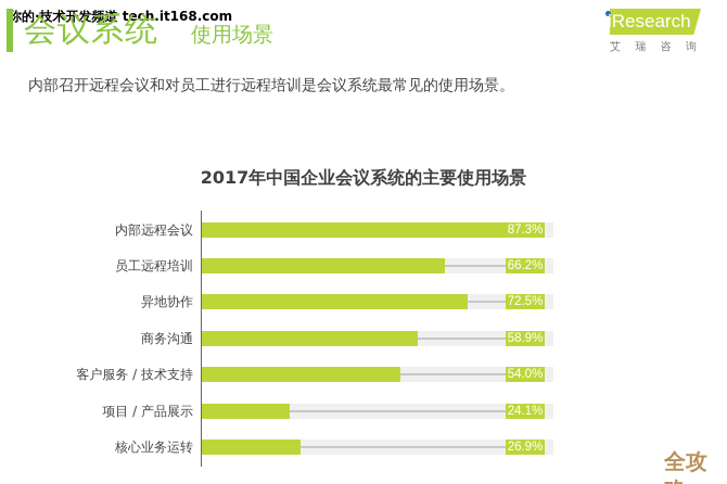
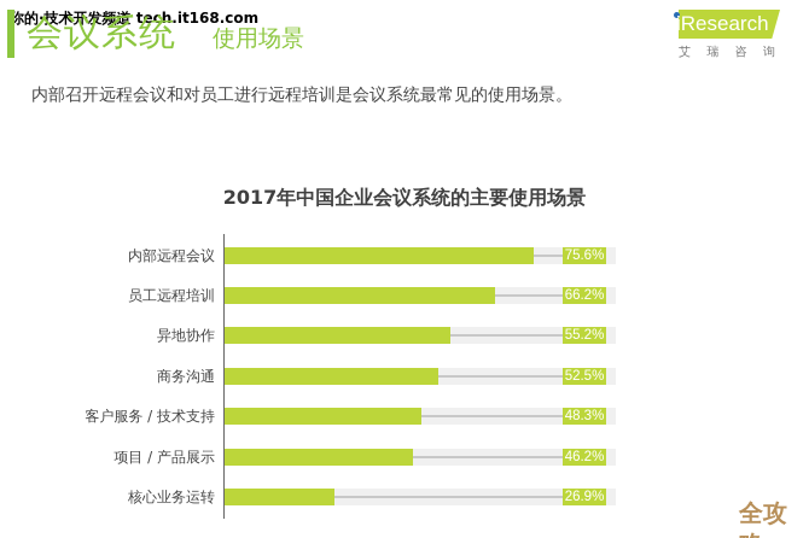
内部远程会议: 87.3% -> 75.6%
异地协作: 72.5% -> 55.2%
商务沟通: 58.9% -> 52.5%
客户服务 / 技术支持: 54.0% -> 48.3%
项目 / 产品展示: 24.1% -> 46.2%
